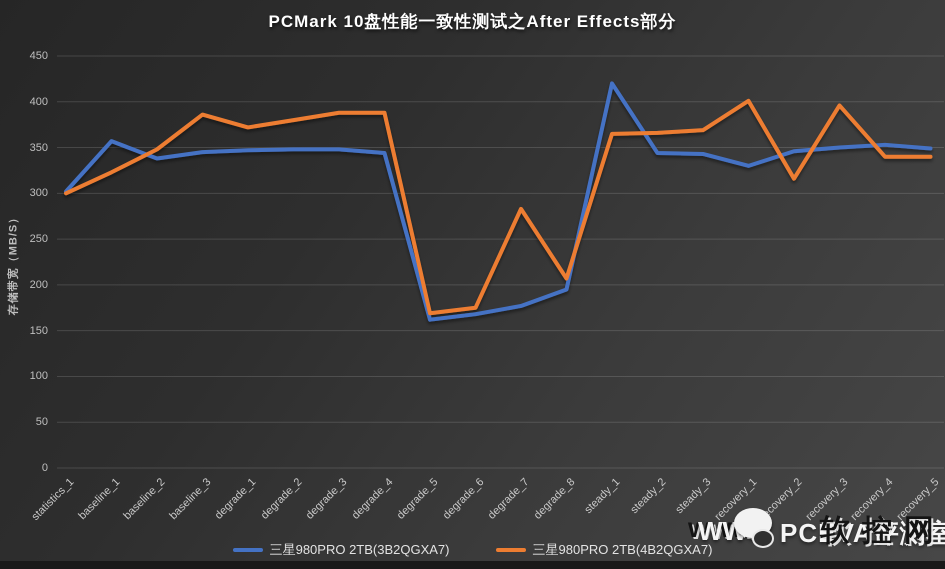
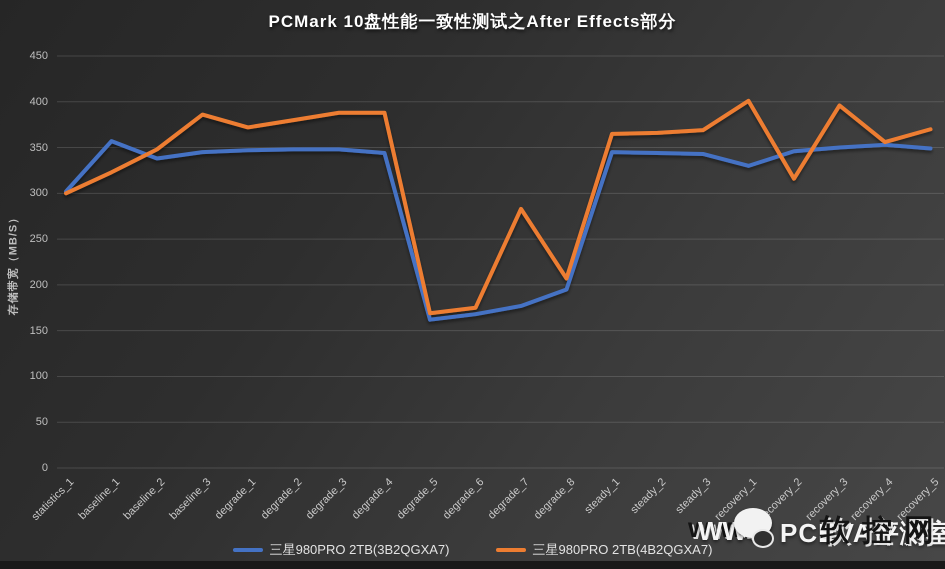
三星980PRO 2TB(3B2QGXA7)/steady_1: 420 -> 340
三星980PRO 2TB(4B2QGXA7)/recovery_4: 340 -> 360
三星980PRO 2TB(4B2QGXA7)/recovery_5: 340 -> 370
